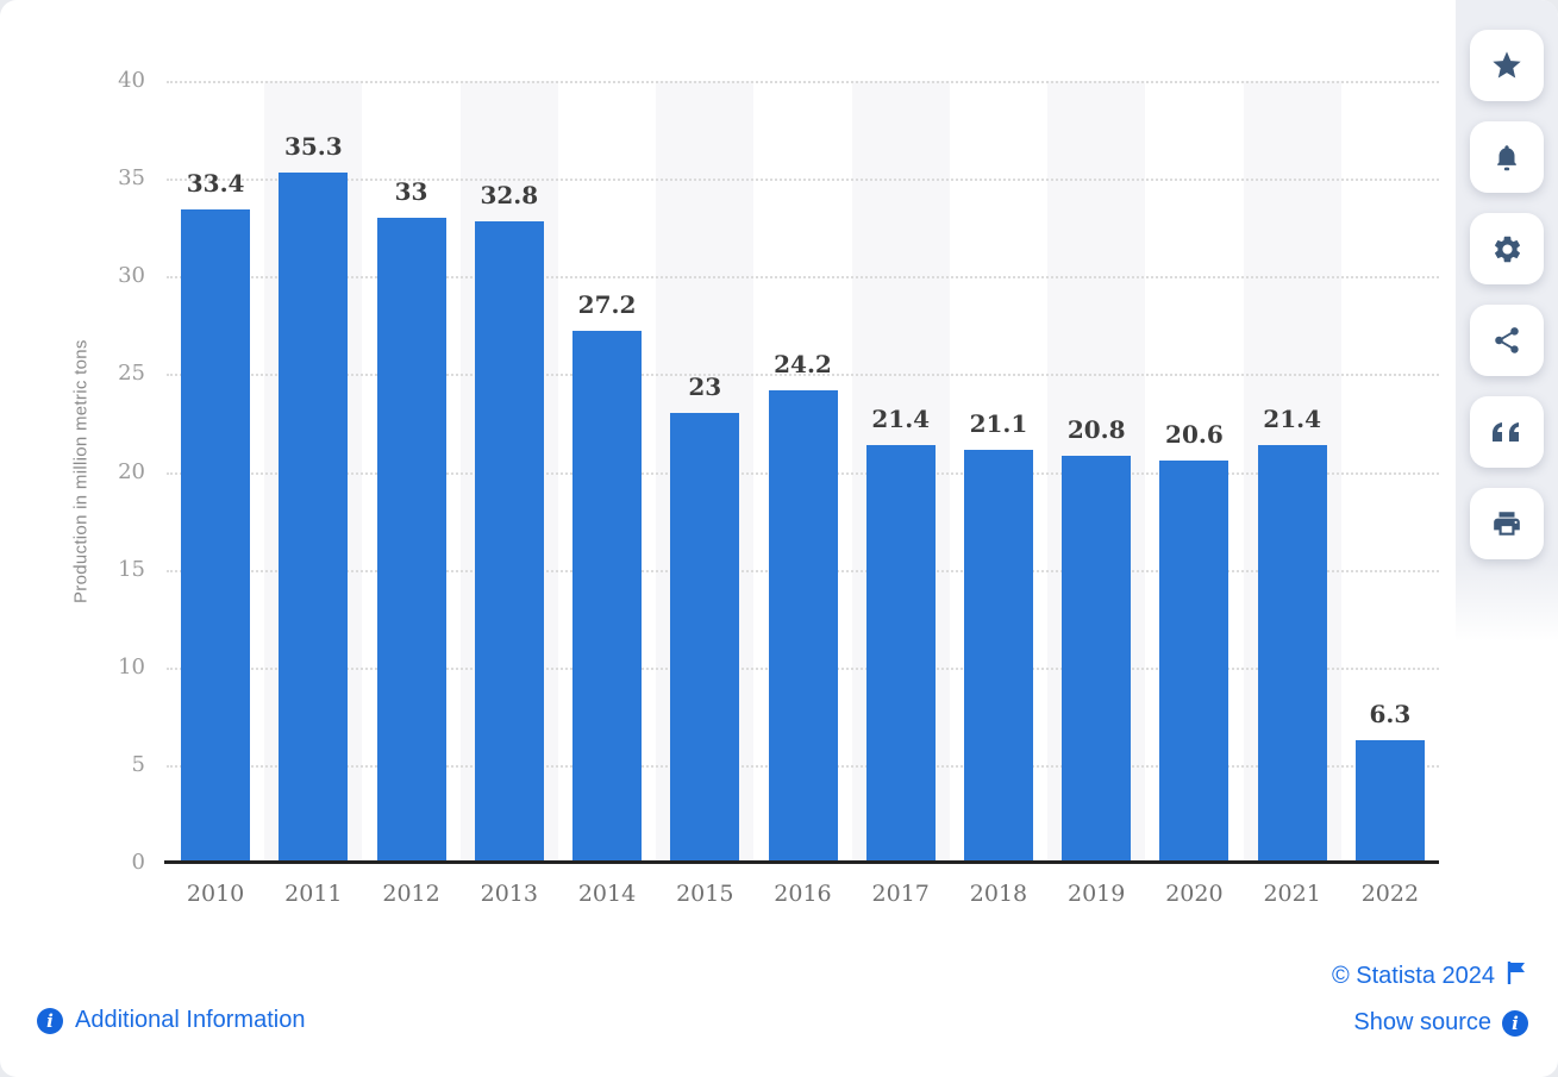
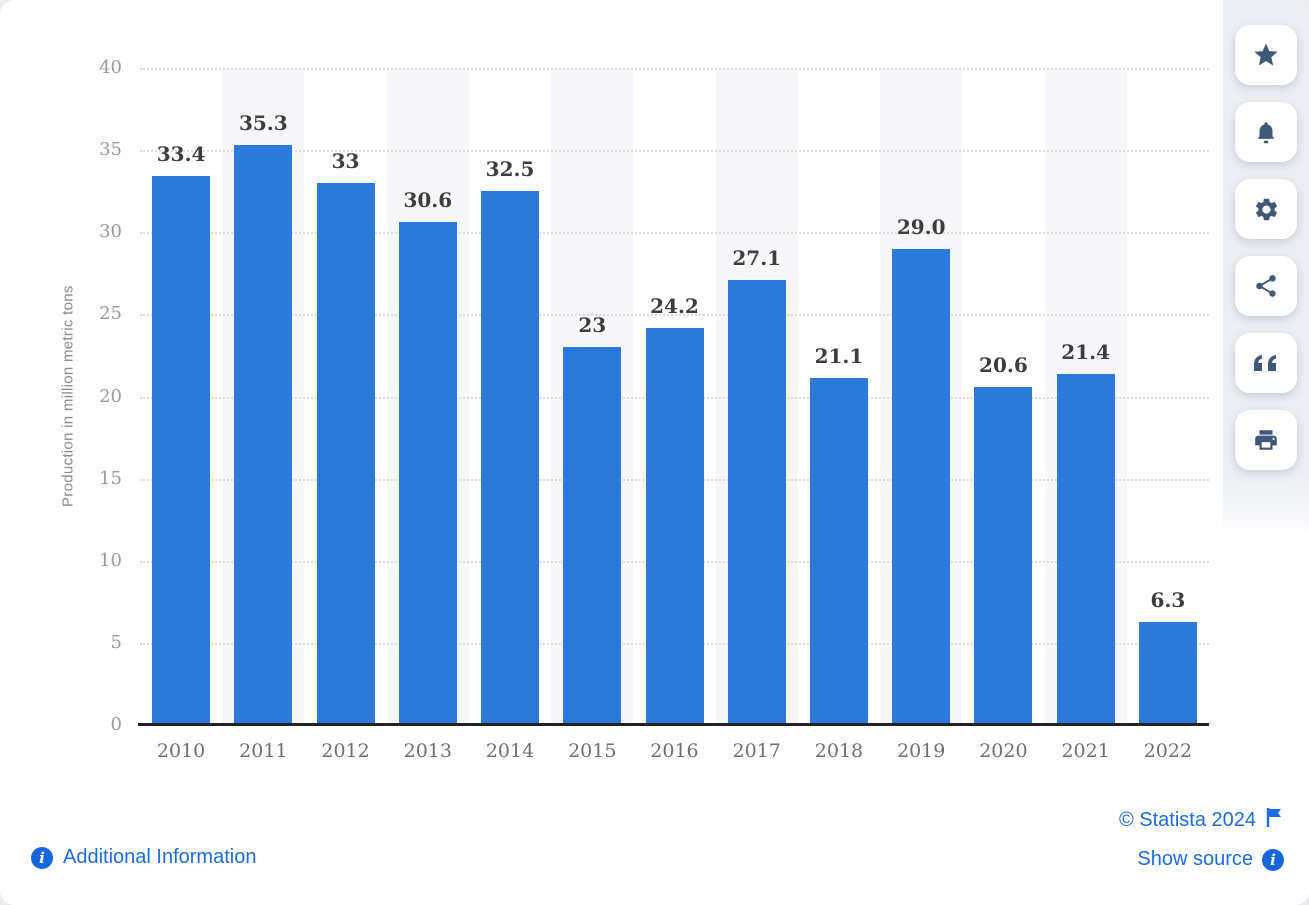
2013: 32.8 -> 30.6
2014: 27.2 -> 32.5
2017: 21.4 -> 27.1
2019: 20.8 -> 29.0
